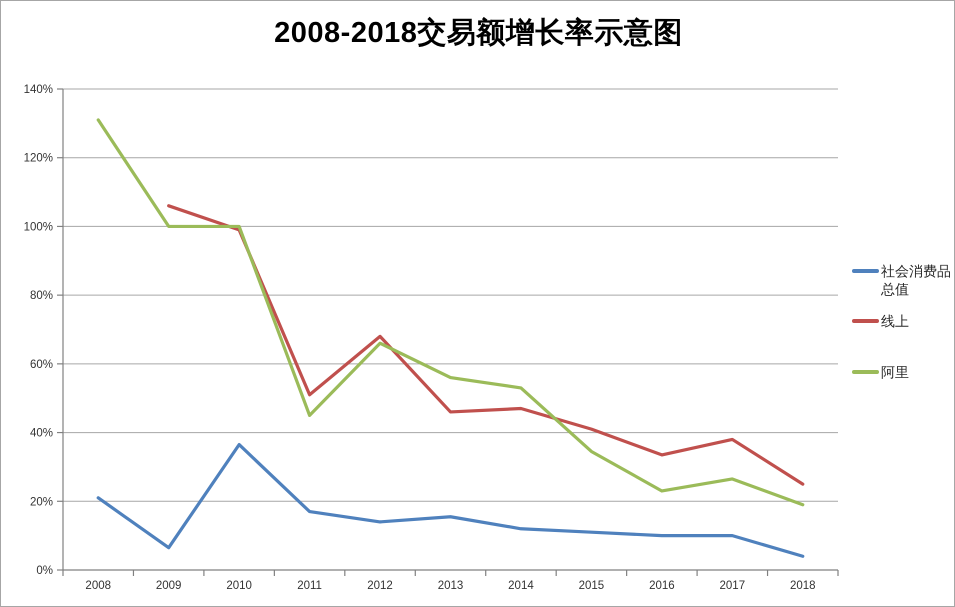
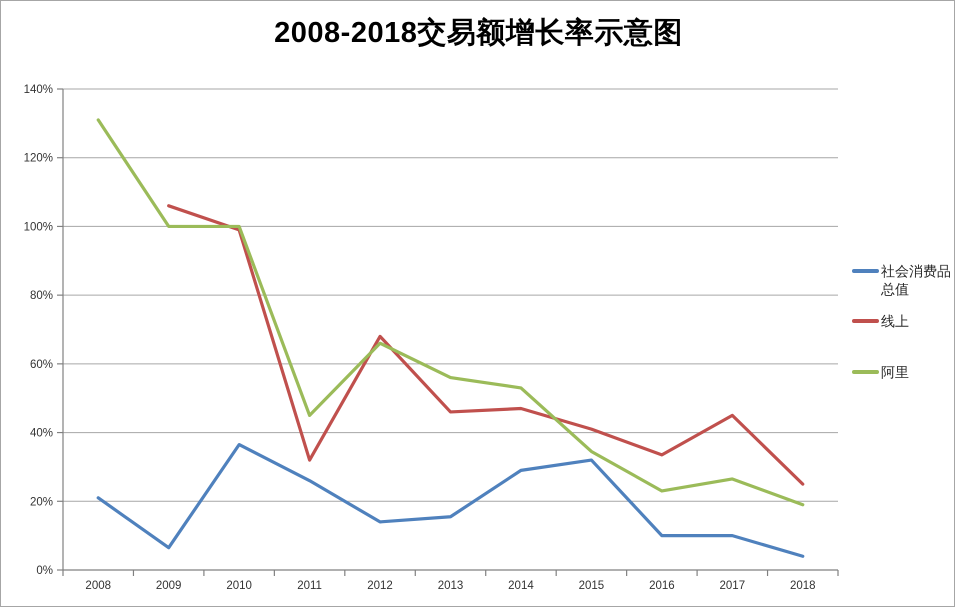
社会消费品总值/2011: 17% -> 26%
线上/2011: 51% -> 32%
社会消费品总值/2014: 12% -> 29%
社会消费品总值/2015: 11% -> 32%
线上/2017: 38% -> 45%
